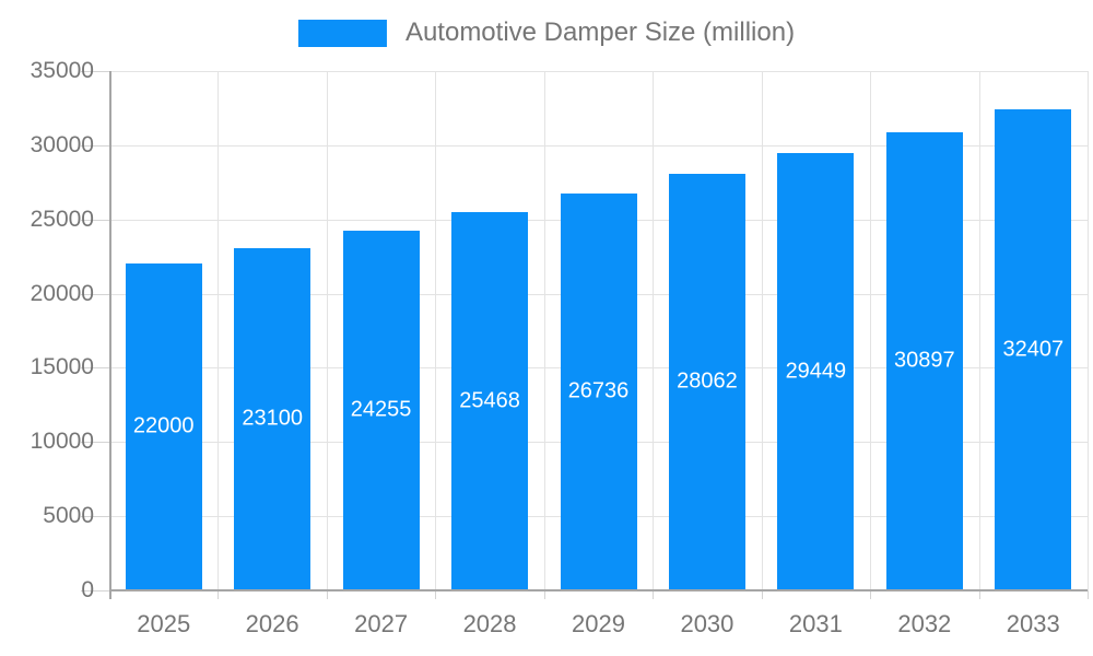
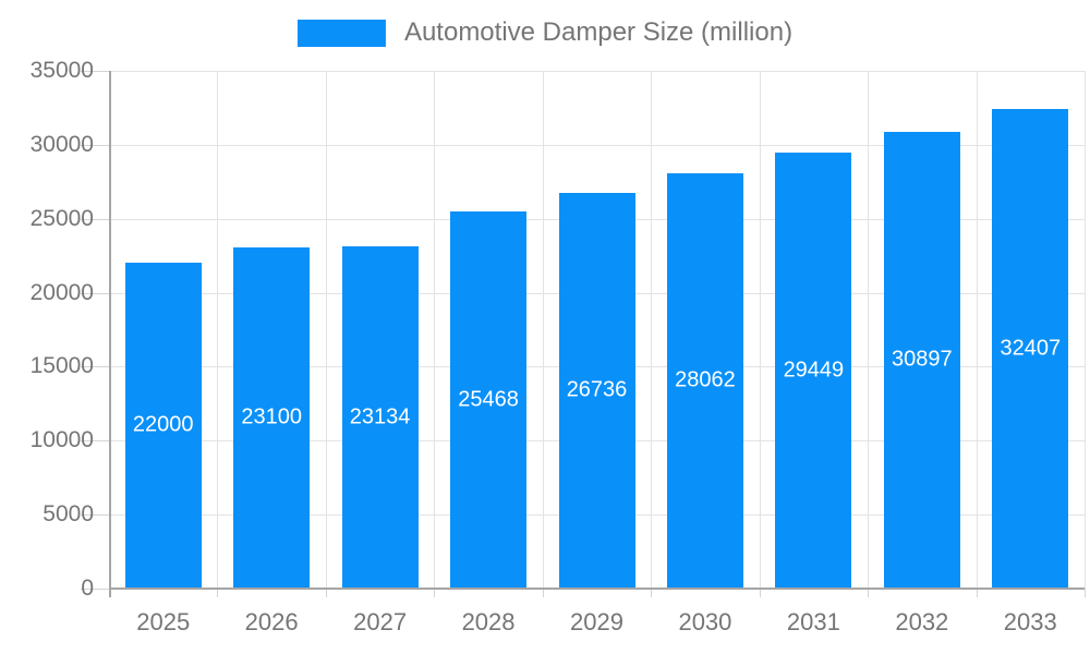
2027: 24255 -> 23134
